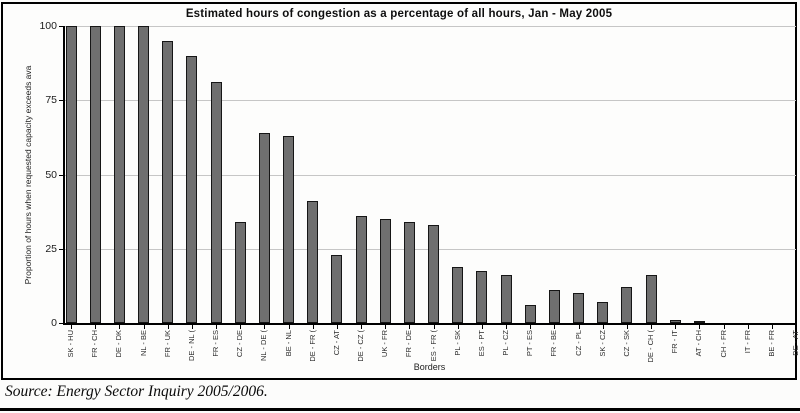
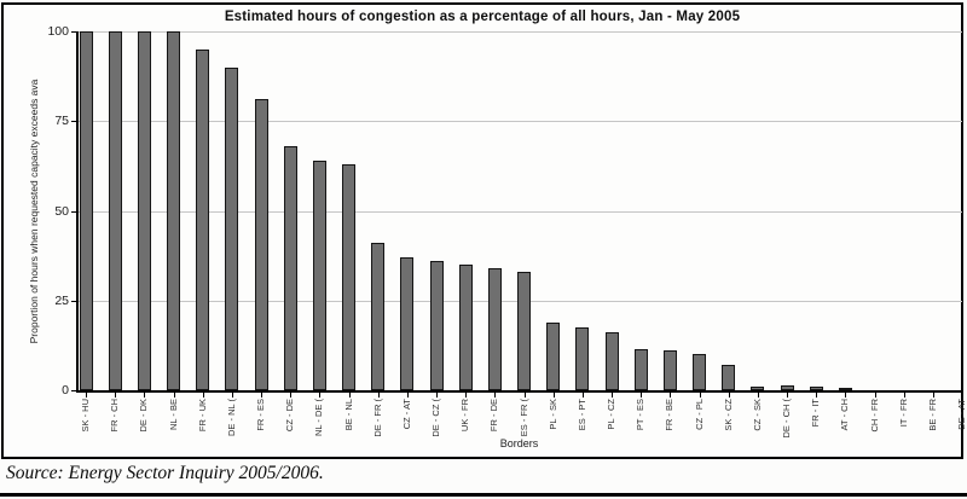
CZ - DE: 34 -> 68
CZ - AT: 23 -> 37
PT - ES: 6 -> 12
CZ - SK: 12 -> 1
DE - CH (: 16 -> 2
